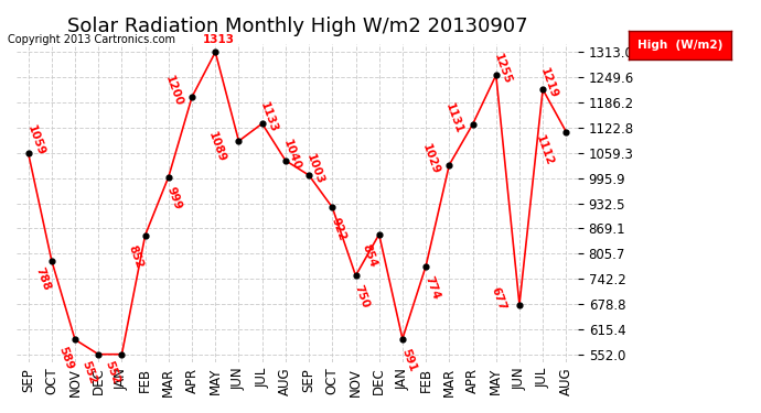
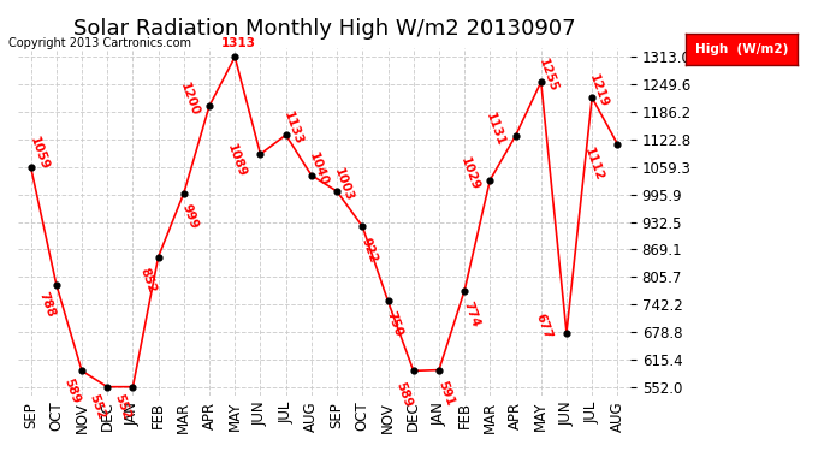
DEC: 854 -> 589
